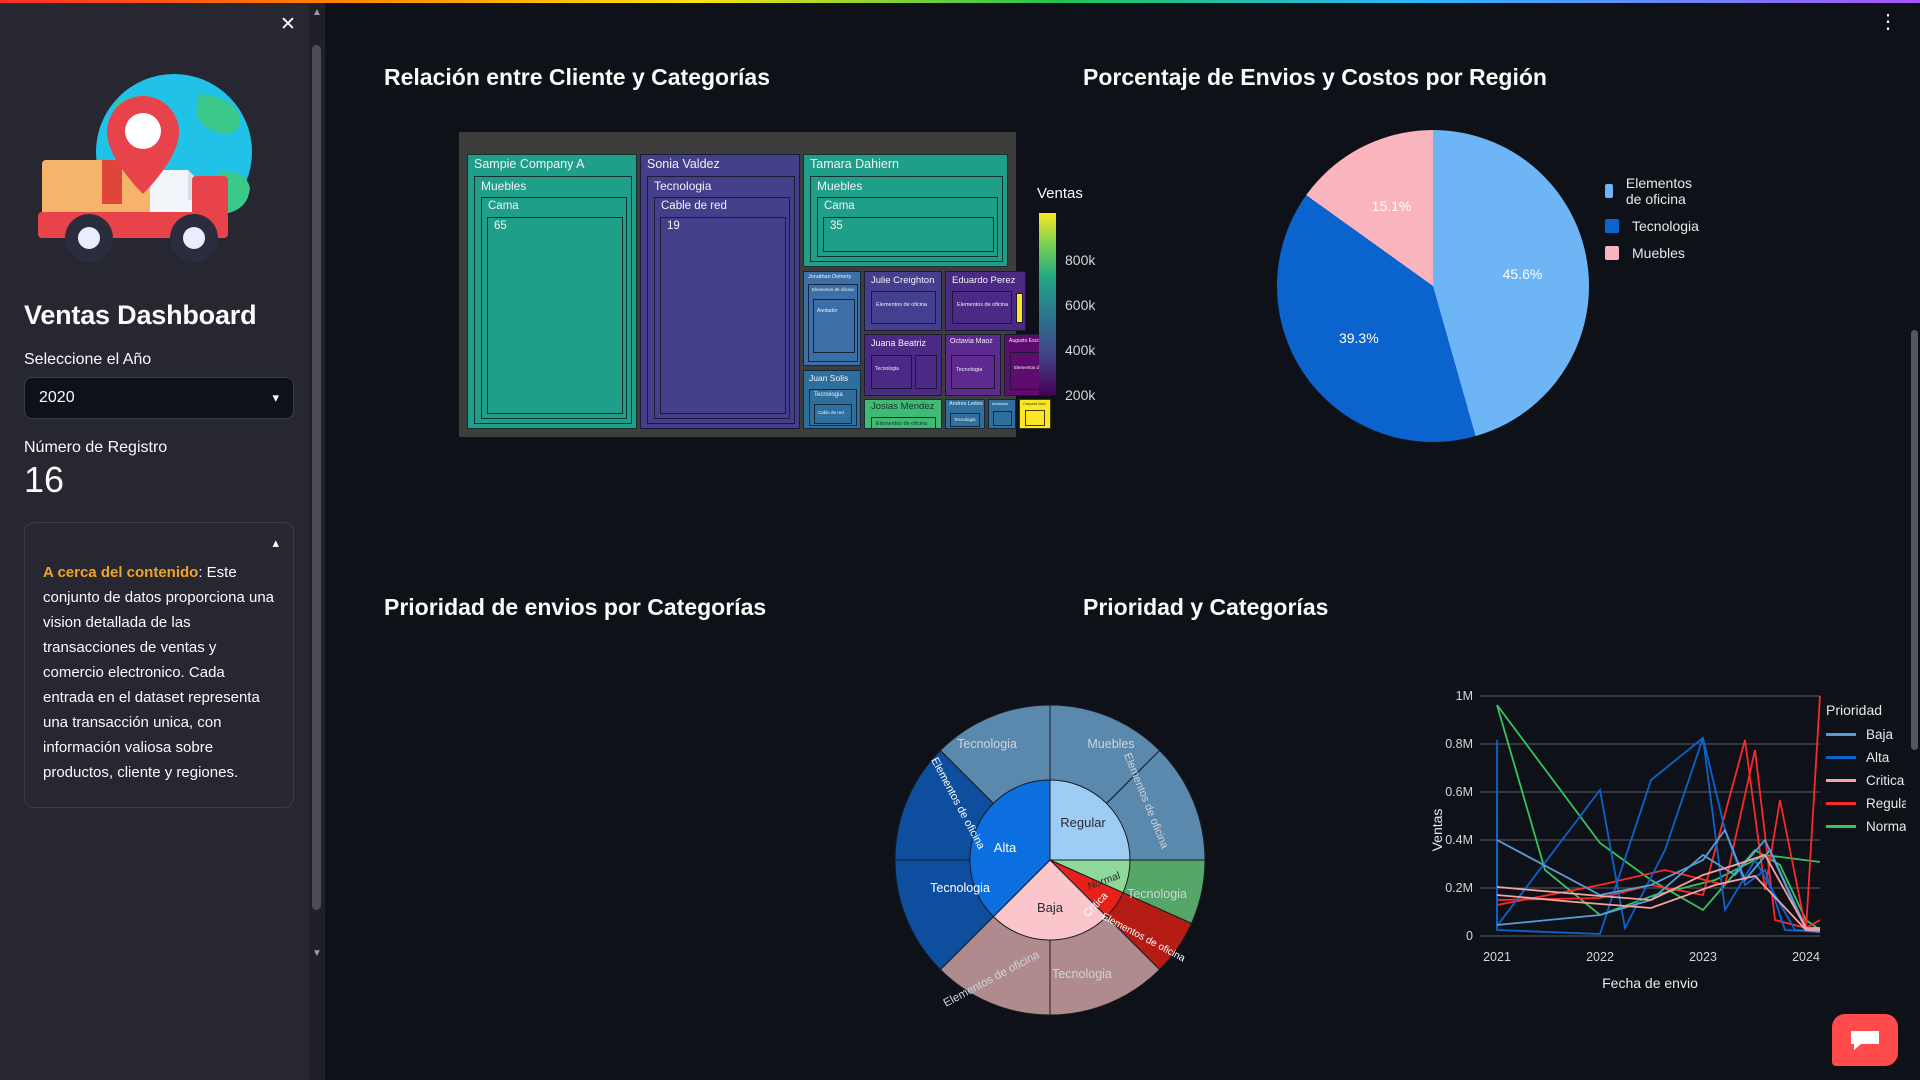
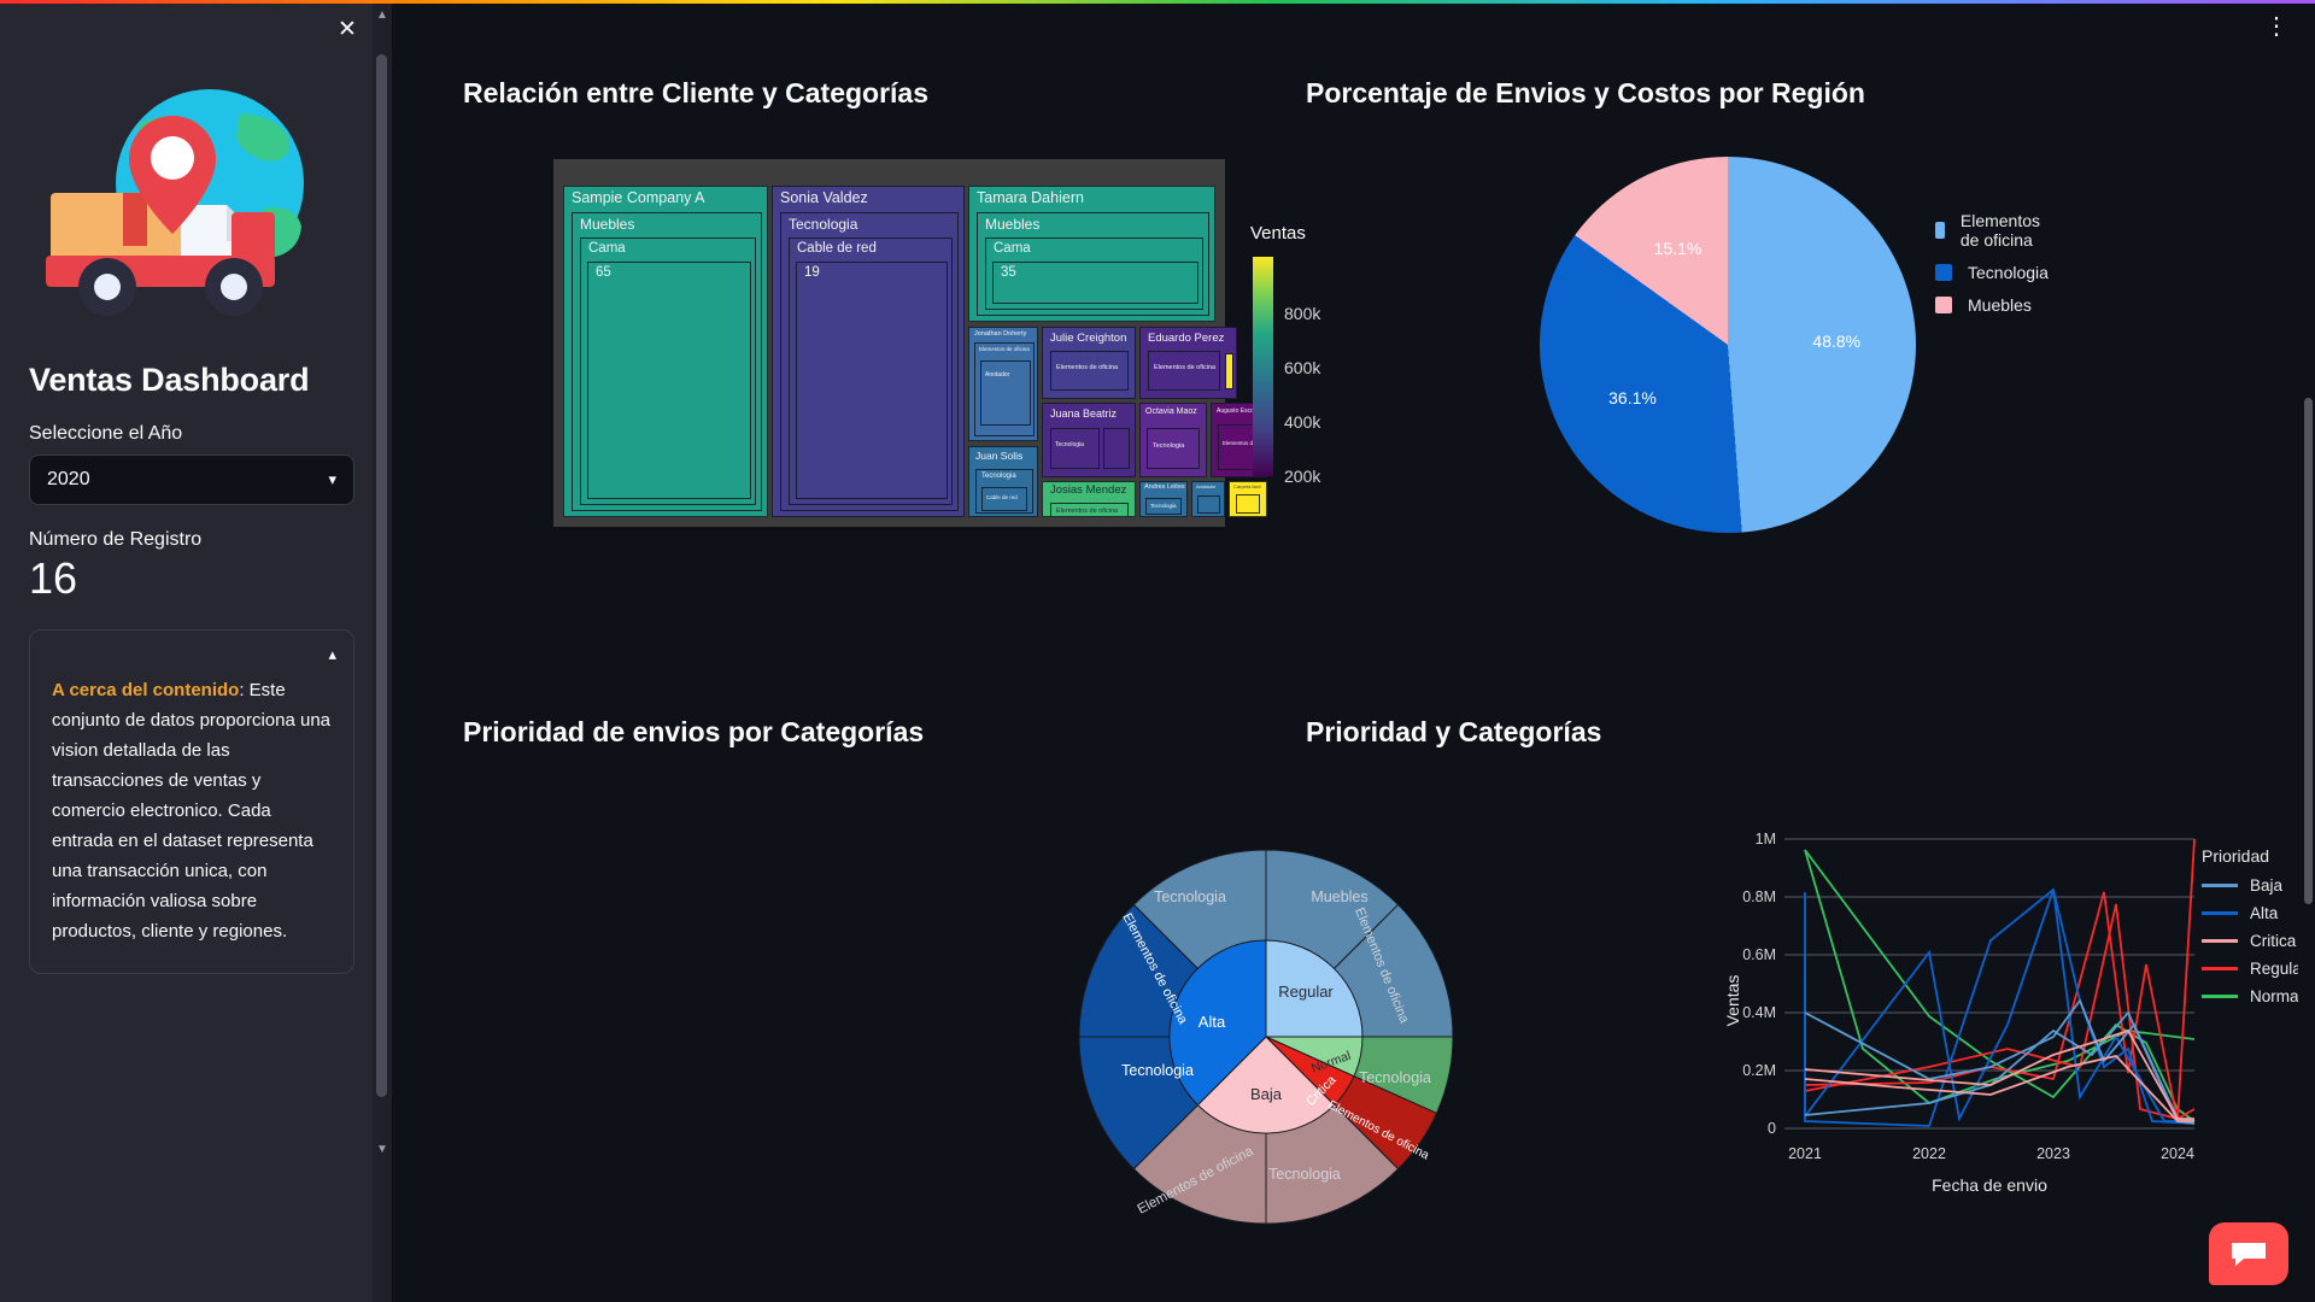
Porcentaje de Envios y Costos por Región/Elementos de oficina: 45.6% -> 48.8%
Porcentaje de Envios y Costos por Región/Tecnologia: 39.3% -> 36.1%
